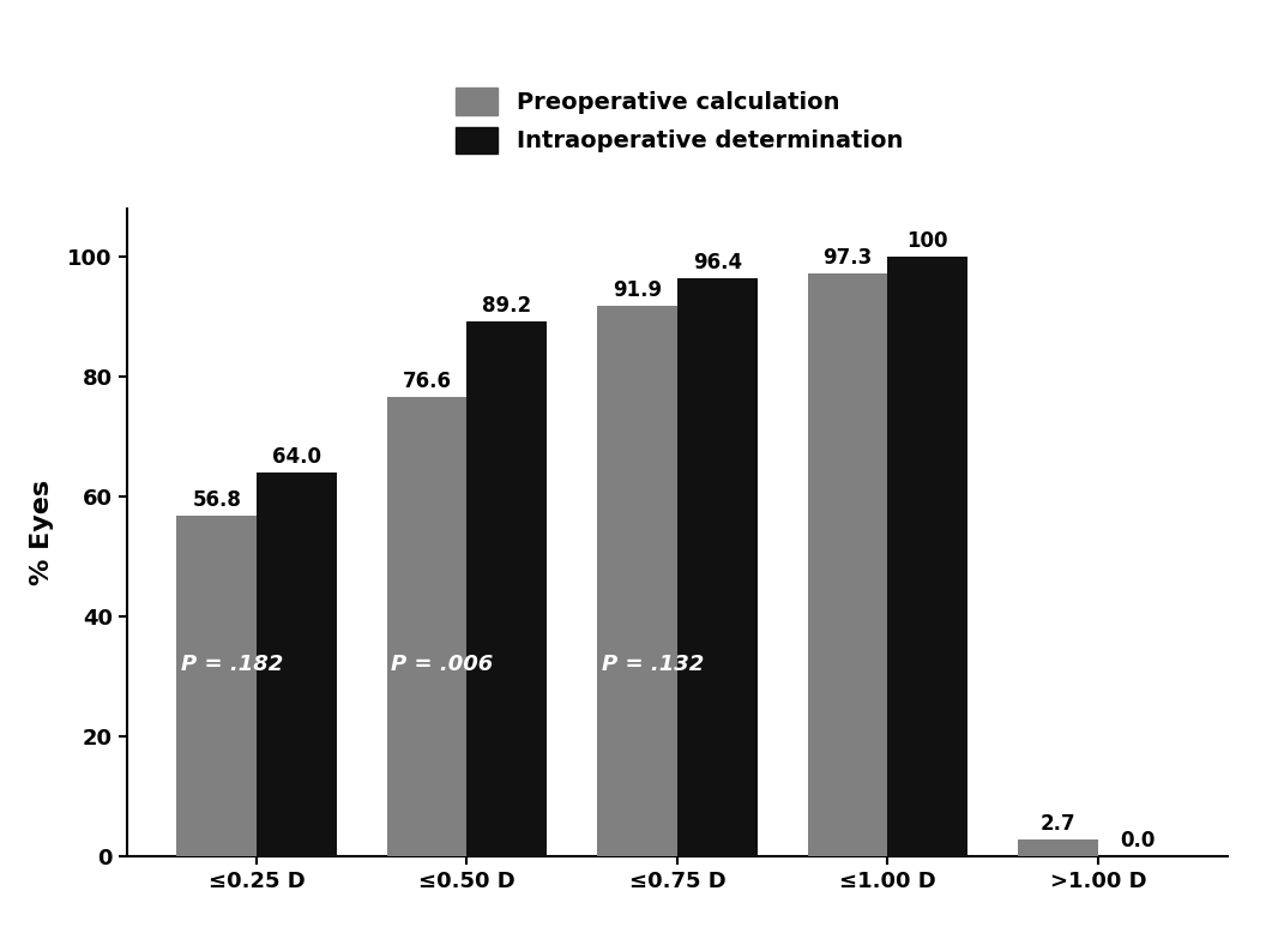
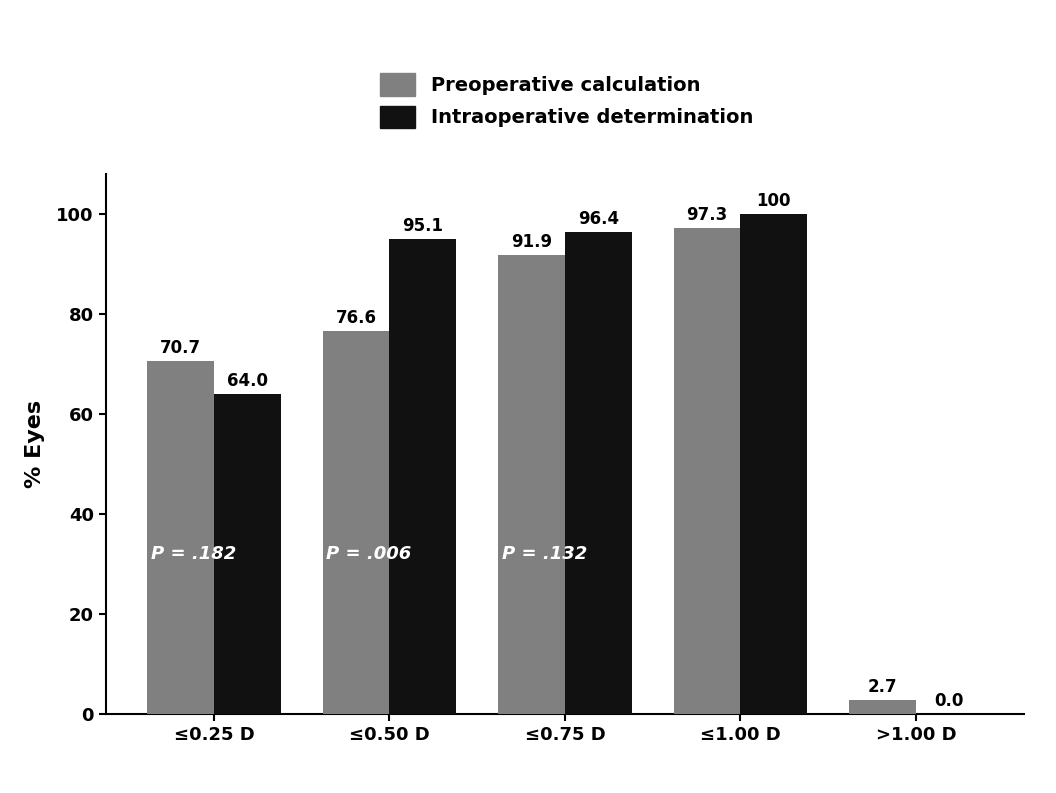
Preoperative calculation/≤0.25 D: 56.8 -> 70.7
Intraoperative determination/≤0.50 D: 89.2 -> 95.1
